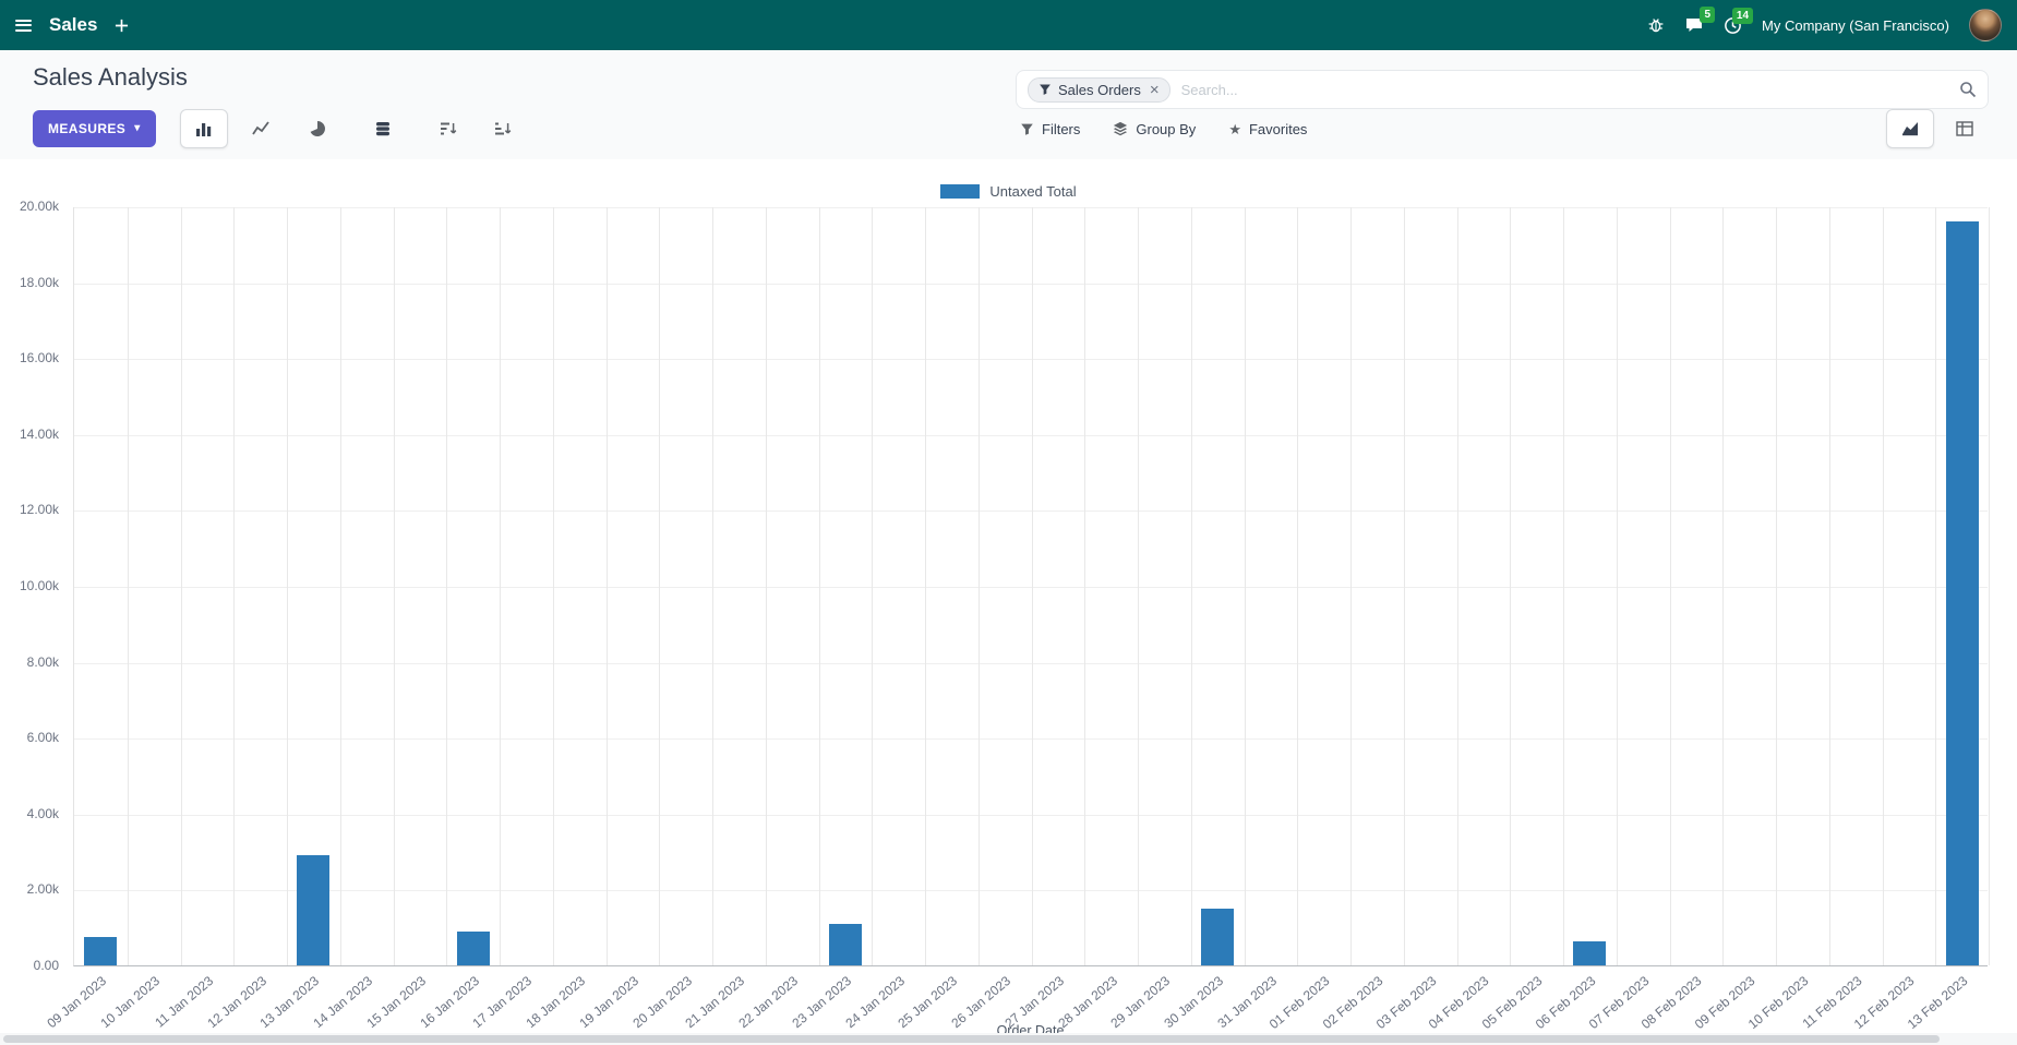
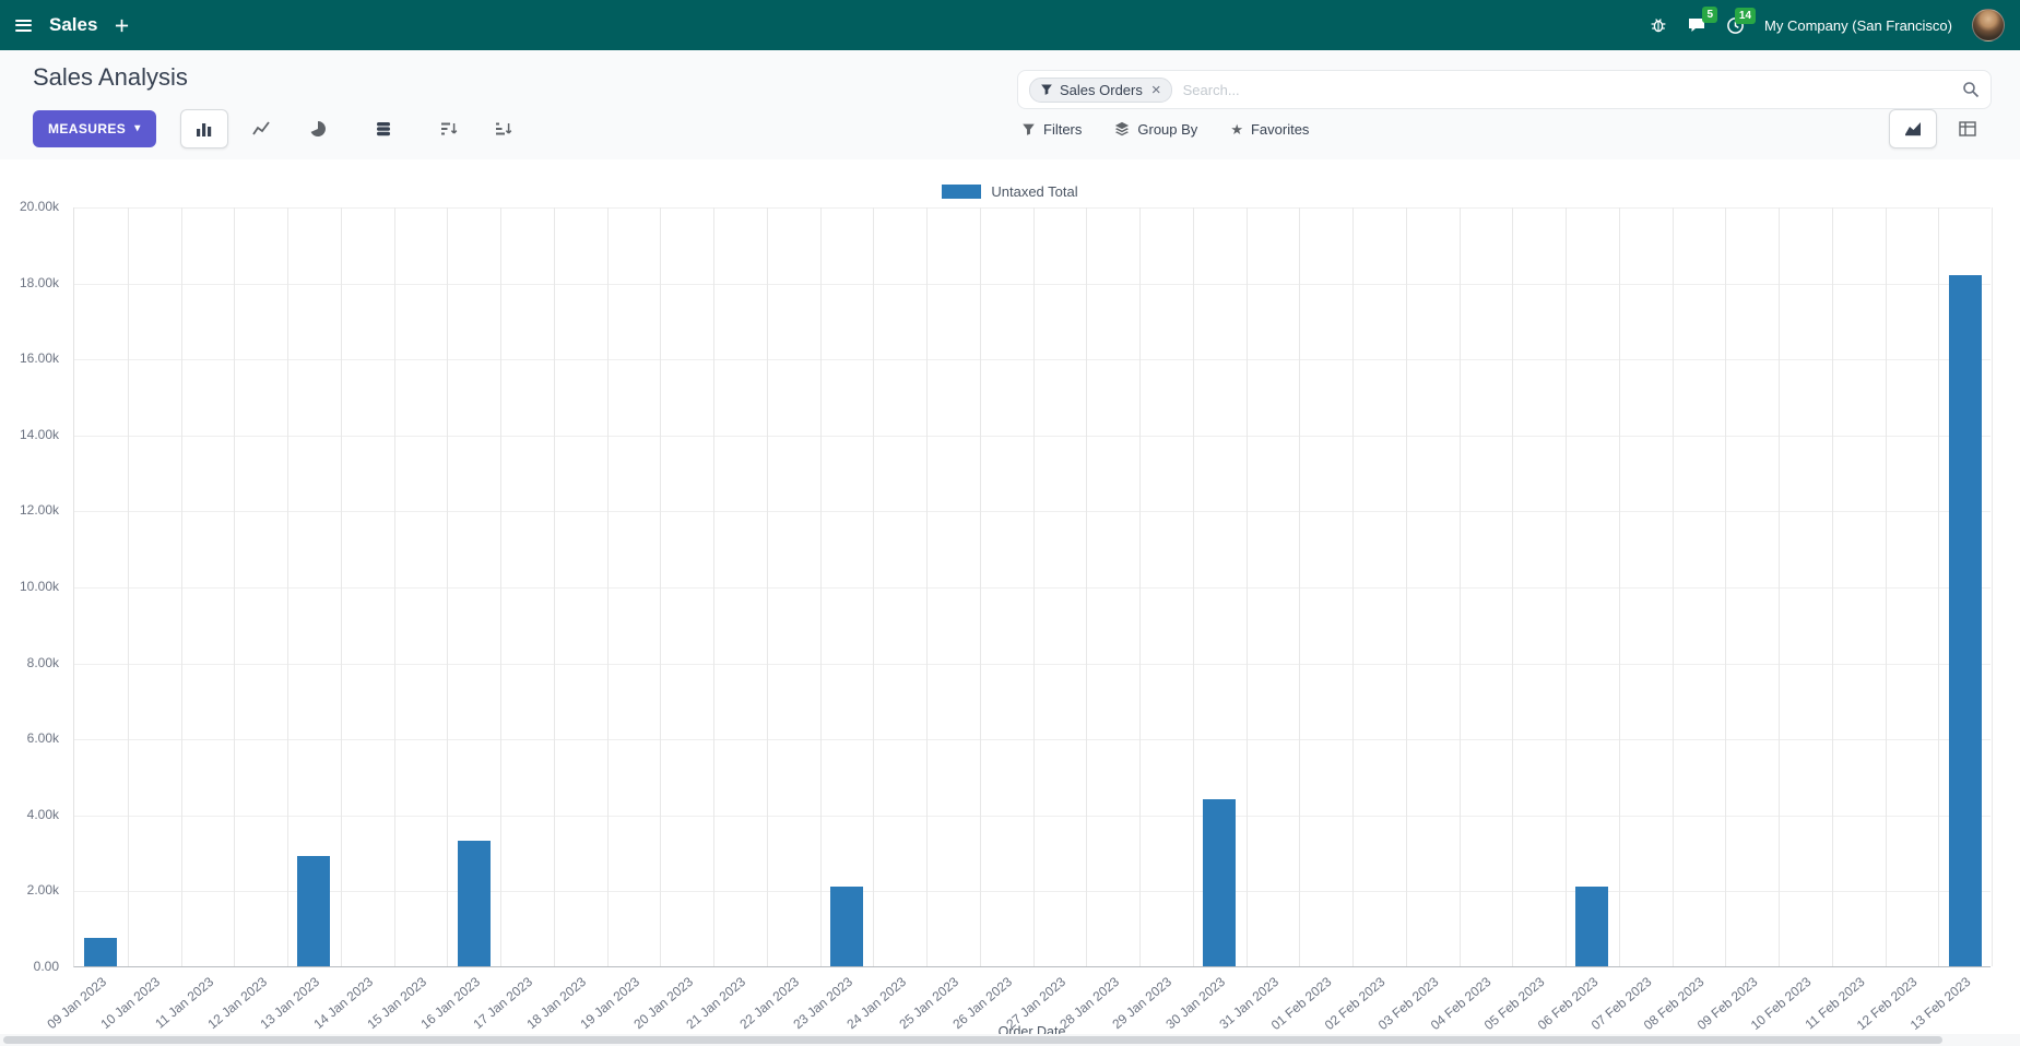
16 Jan 2023: 0.9k -> 3.3k
23 Jan 2023: 1.1k -> 2.1k
30 Jan 2023: 1.5k -> 4.4k
06 Feb 2023: 0.6k -> 2.1k
13 Feb 2023: 19.6k -> 18.2k
